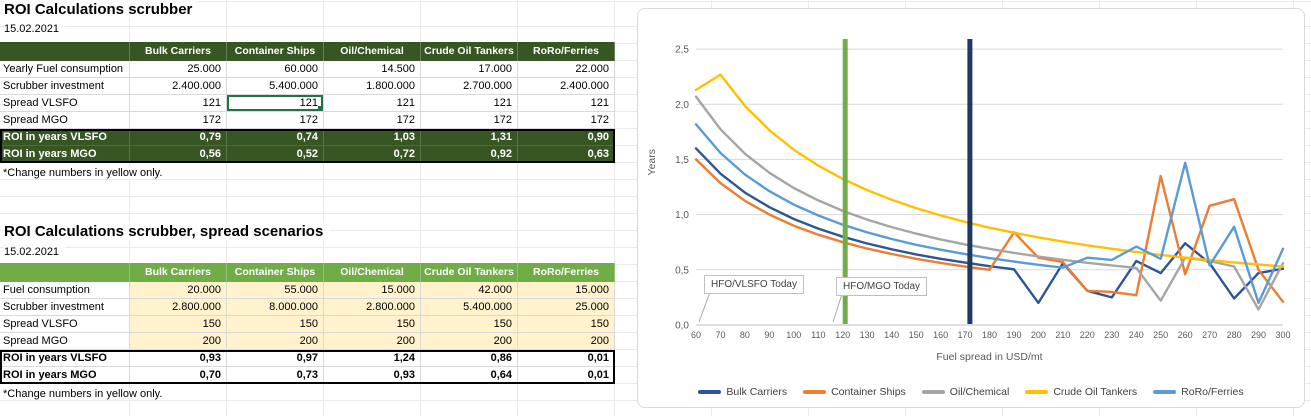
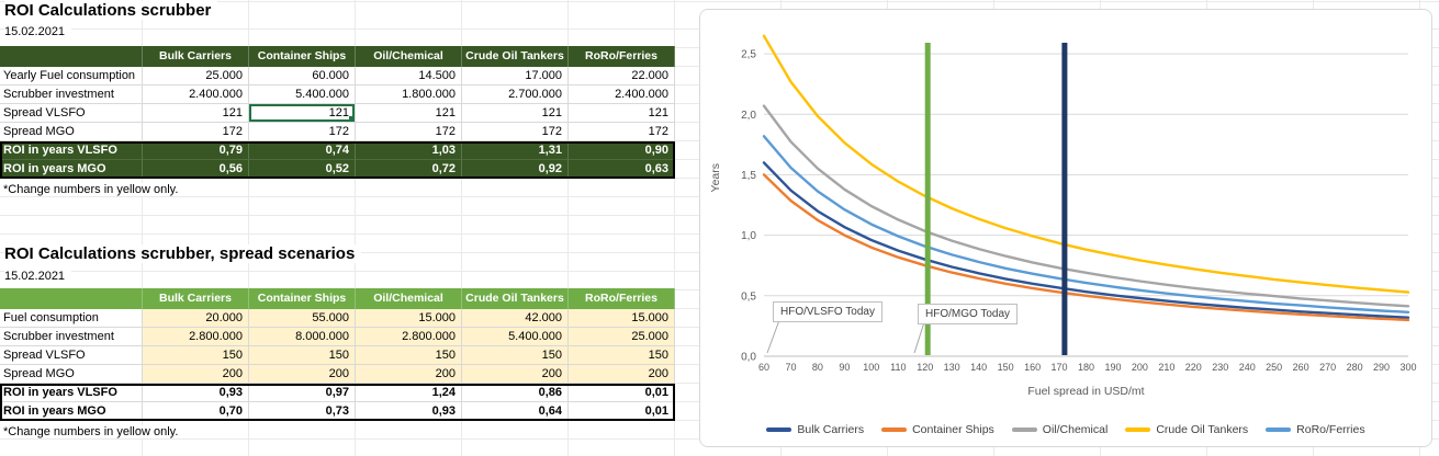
Crude Oil Tankers/60: 2,13 -> 2,65
Container Ships/190: 0,84 -> 0,47
Bulk Carriers/200: 0,20 -> 0,48
Container Ships/200: 0,61 -> 0,45
Bulk Carriers/210: 0,56 -> 0,46
Container Ships/210: 0,57 -> 0,43
Bulk Carriers/220: 0,31 -> 0,44
Container Ships/220: 0,31 -> 0,41
RoRo/Ferries/220: 0,61 -> 0,50
Bulk Carriers/230: 0,25 -> 0,42
Container Ships/230: 0,30 -> 0,39
RoRo/Ferries/230: 0,59 -> 0,47
Bulk Carriers/240: 0,58 -> 0,40
Container Ships/240: 0,27 -> 0,38
RoRo/Ferries/240: 0,71 -> 0,46
Bulk Carriers/250: 0,47 -> 0,38
Container Ships/250: 1,35 -> 0,36
Oil/Chemical/250: 0,22 -> 0,50
RoRo/Ferries/250: 0,60 -> 0,44
Bulk Carriers/260: 0,74 -> 0,37
Container Ships/260: 0,46 -> 0,35
Oil/Chemical/260: 0,61 -> 0,48
RoRo/Ferries/260: 1,47 -> 0,42
Bulk Carriers/270: 0,56 -> 0,36
Container Ships/270: 1,08 -> 0,33
Oil/Chemical/270: 0,58 -> 0,46
RoRo/Ferries/270: 0,54 -> 0,40
Bulk Carriers/280: 0,24 -> 0,34
Container Ships/280: 1,14 -> 0,32
Oil/Chemical/280: 0,53 -> 0,44
RoRo/Ferries/280: 0,89 -> 0,39
Bulk Carriers/290: 0,47 -> 0,33
Container Ships/290: 0,50 -> 0,31
Oil/Chemical/290: 0,14 -> 0,43
RoRo/Ferries/290: 0,20 -> 0,38
Bulk Carriers/300: 0,51 -> 0,32
Container Ships/300: 0,21 -> 0,30
Oil/Chemical/300: 0,56 -> 0,41
RoRo/Ferries/300: 0,69 -> 0,36
